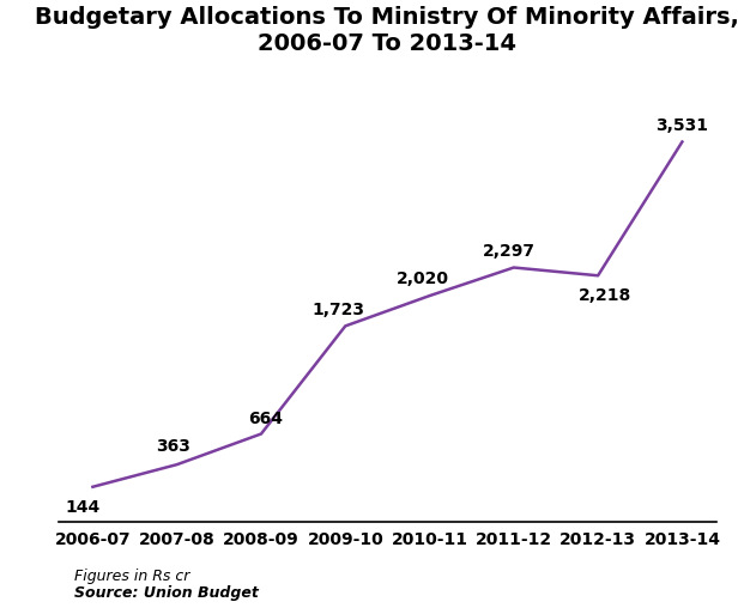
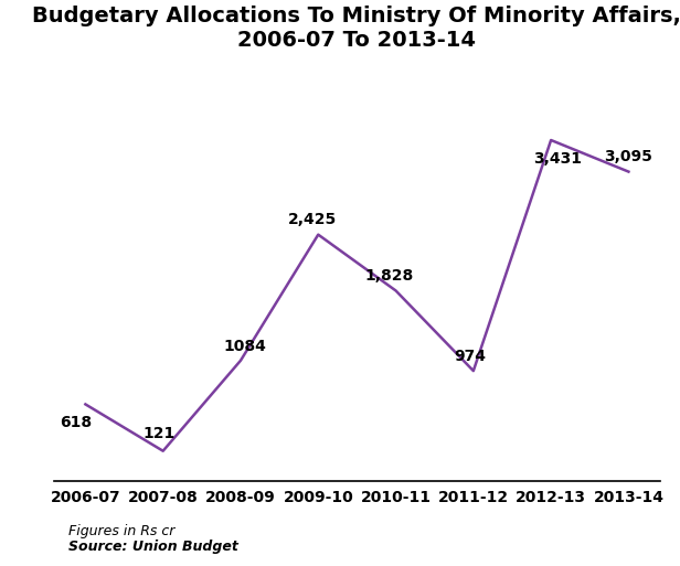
2006-07: 144 -> 618
2007-08: 363 -> 121
2008-09: 664 -> 1084
2009-10: 1,723 -> 2,425
2010-11: 2,020 -> 1,828
2011-12: 2,297 -> 974
2012-13: 2,218 -> 3,431
2013-14: 3,531 -> 3,095
